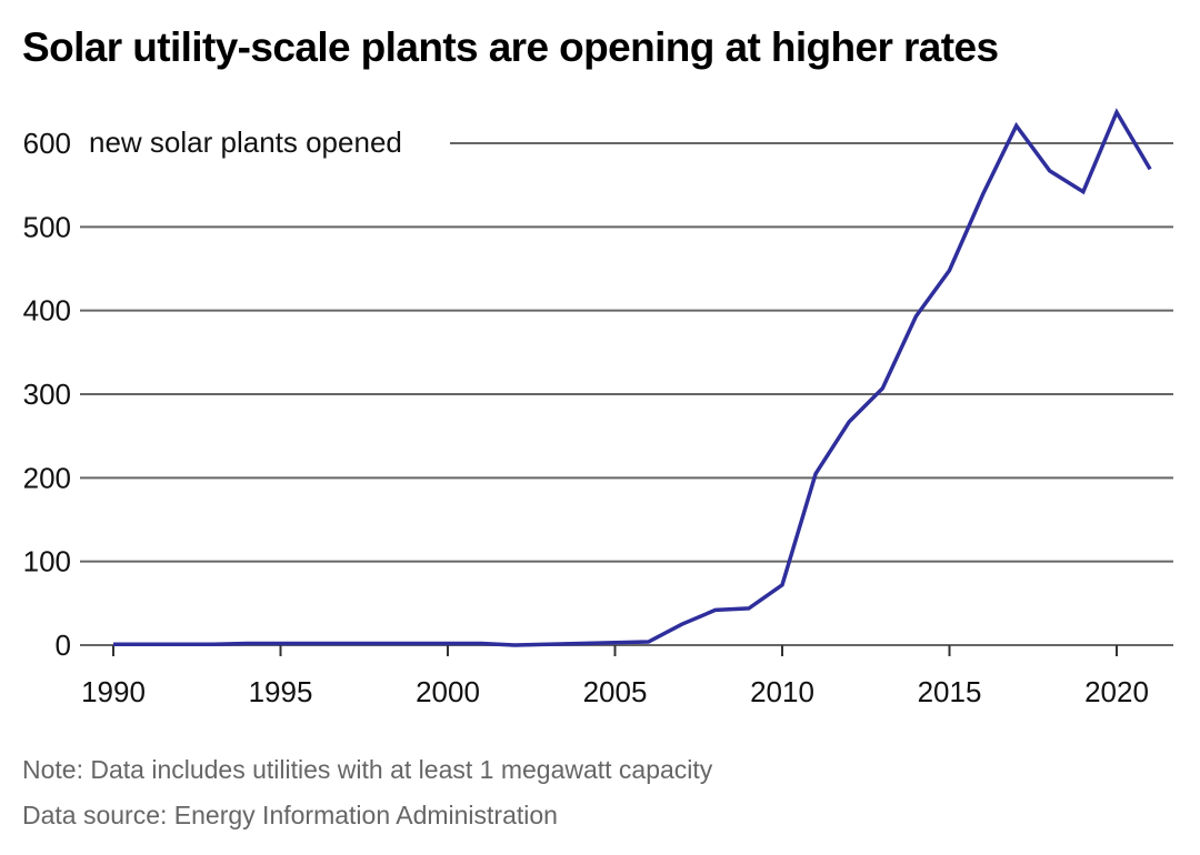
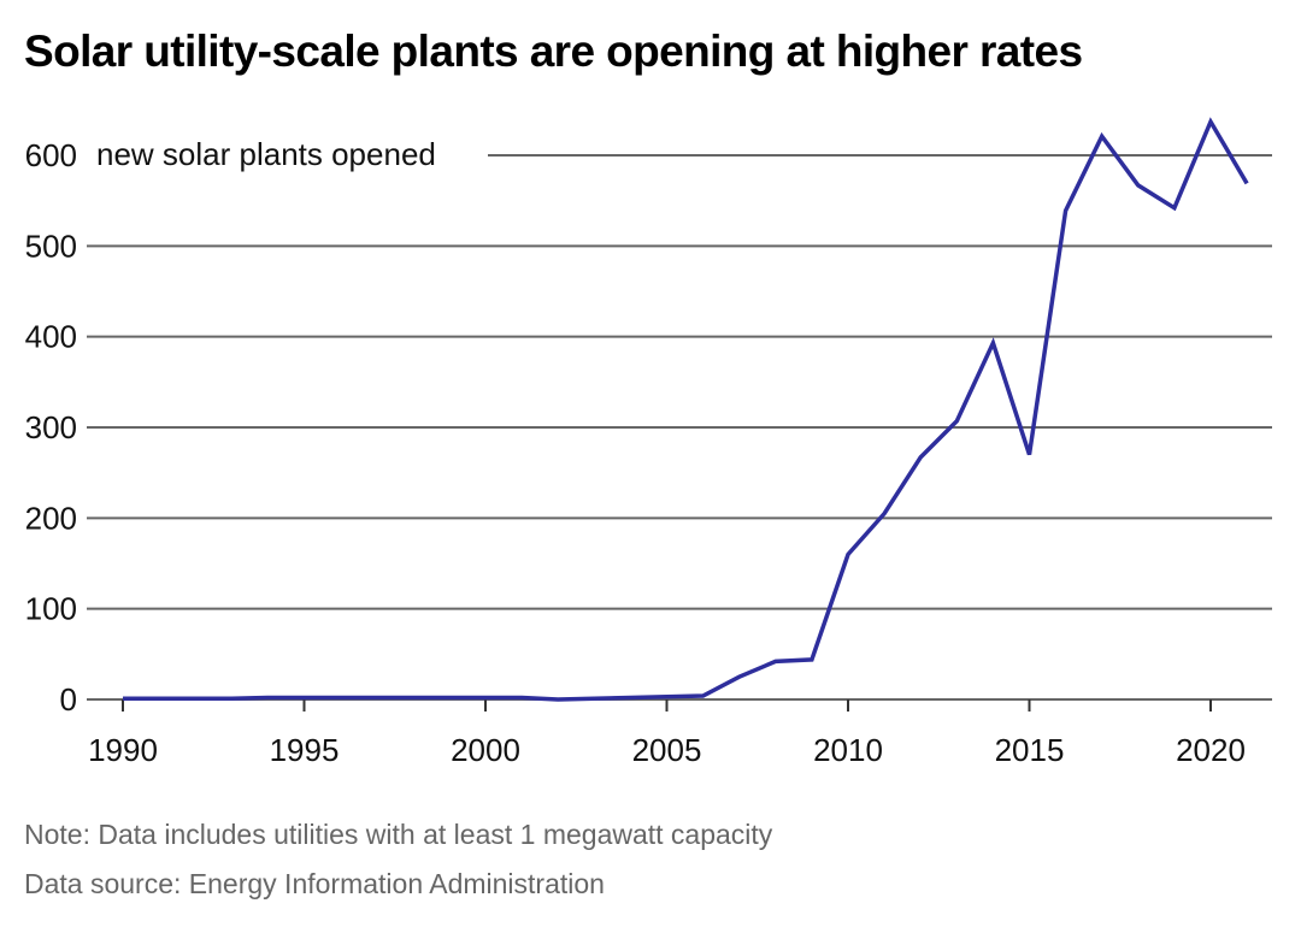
2010: 70 -> 160
2015: 450 -> 270
